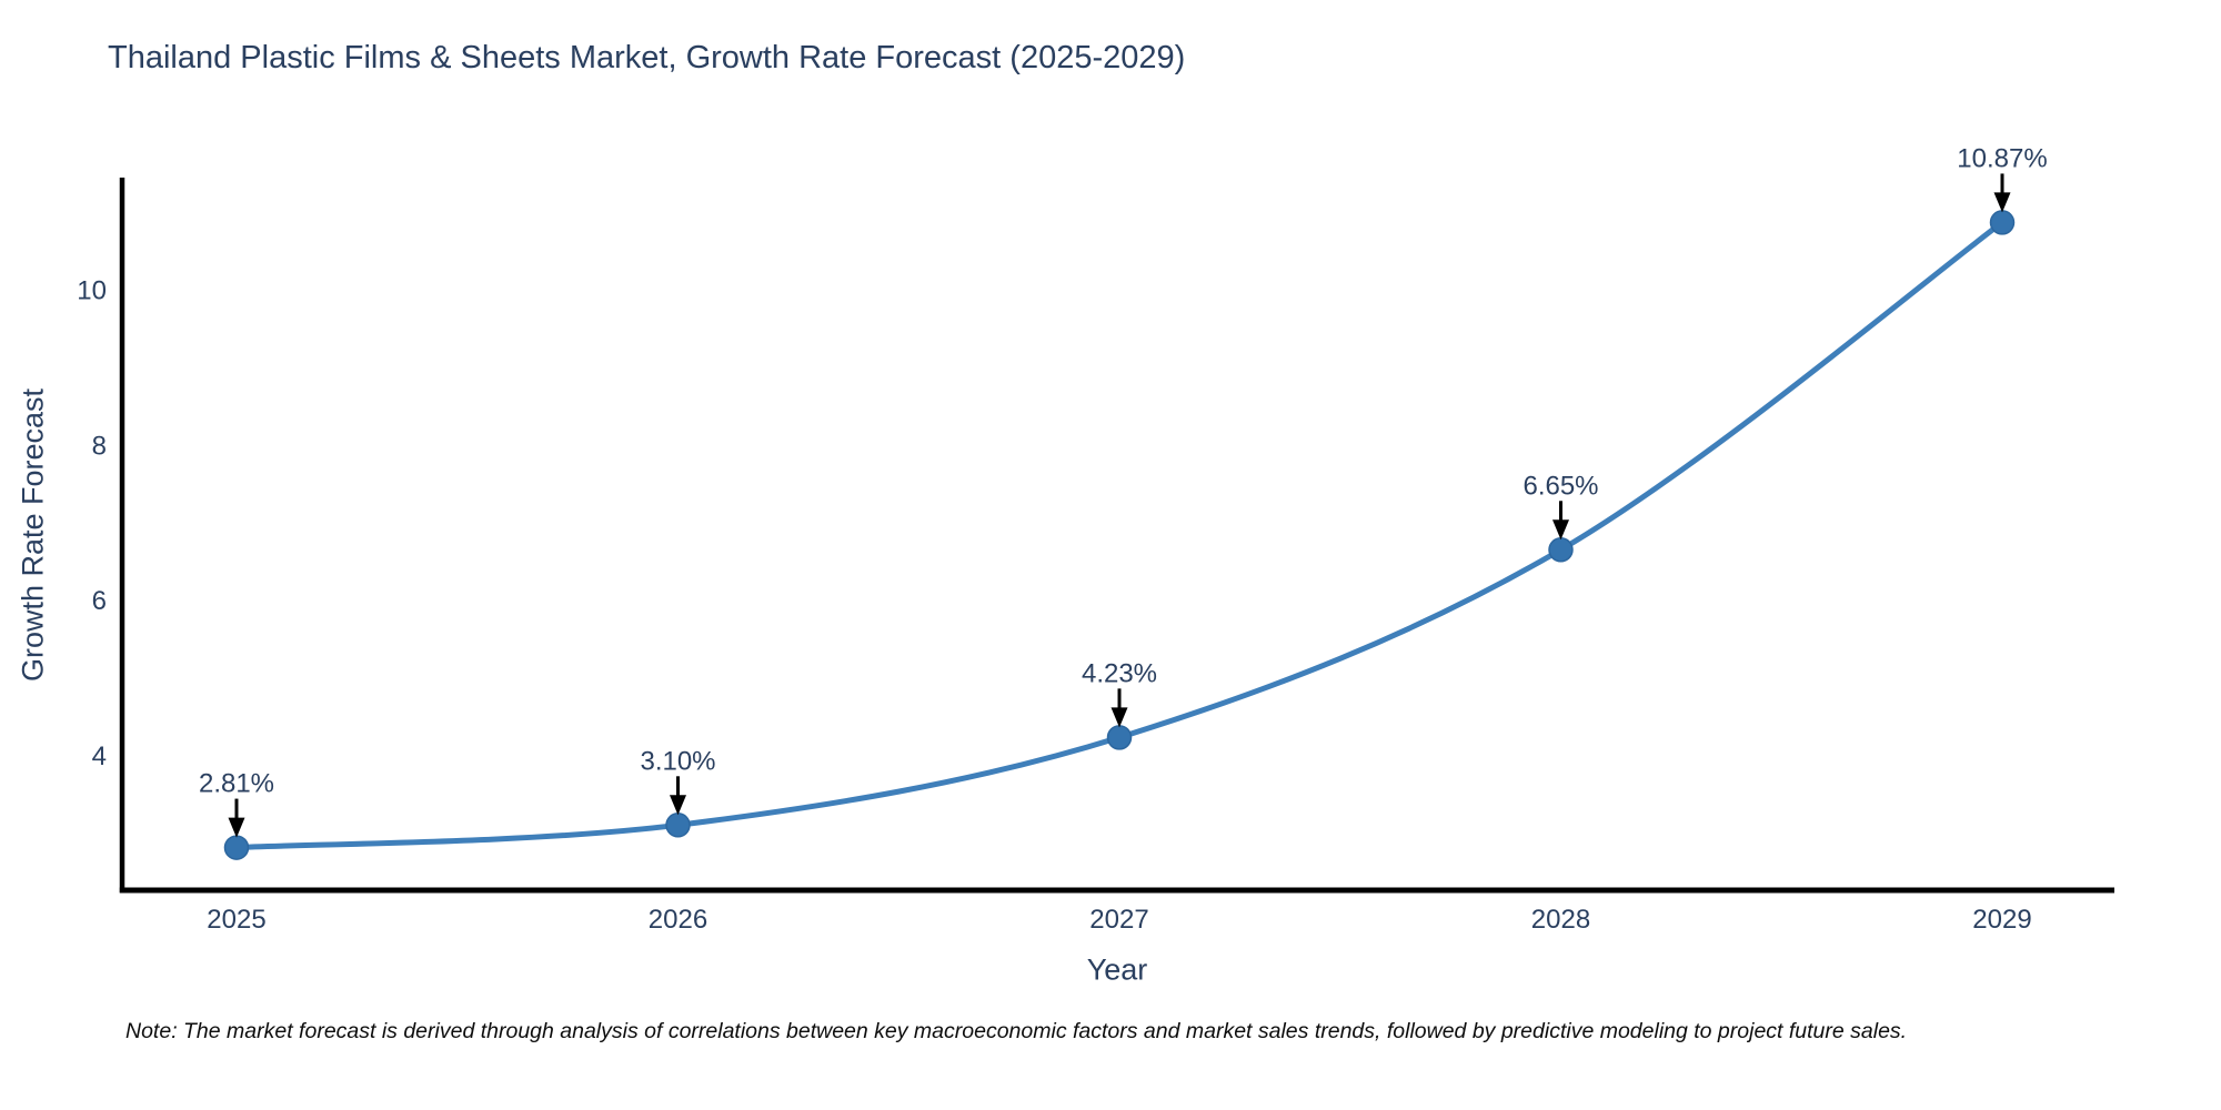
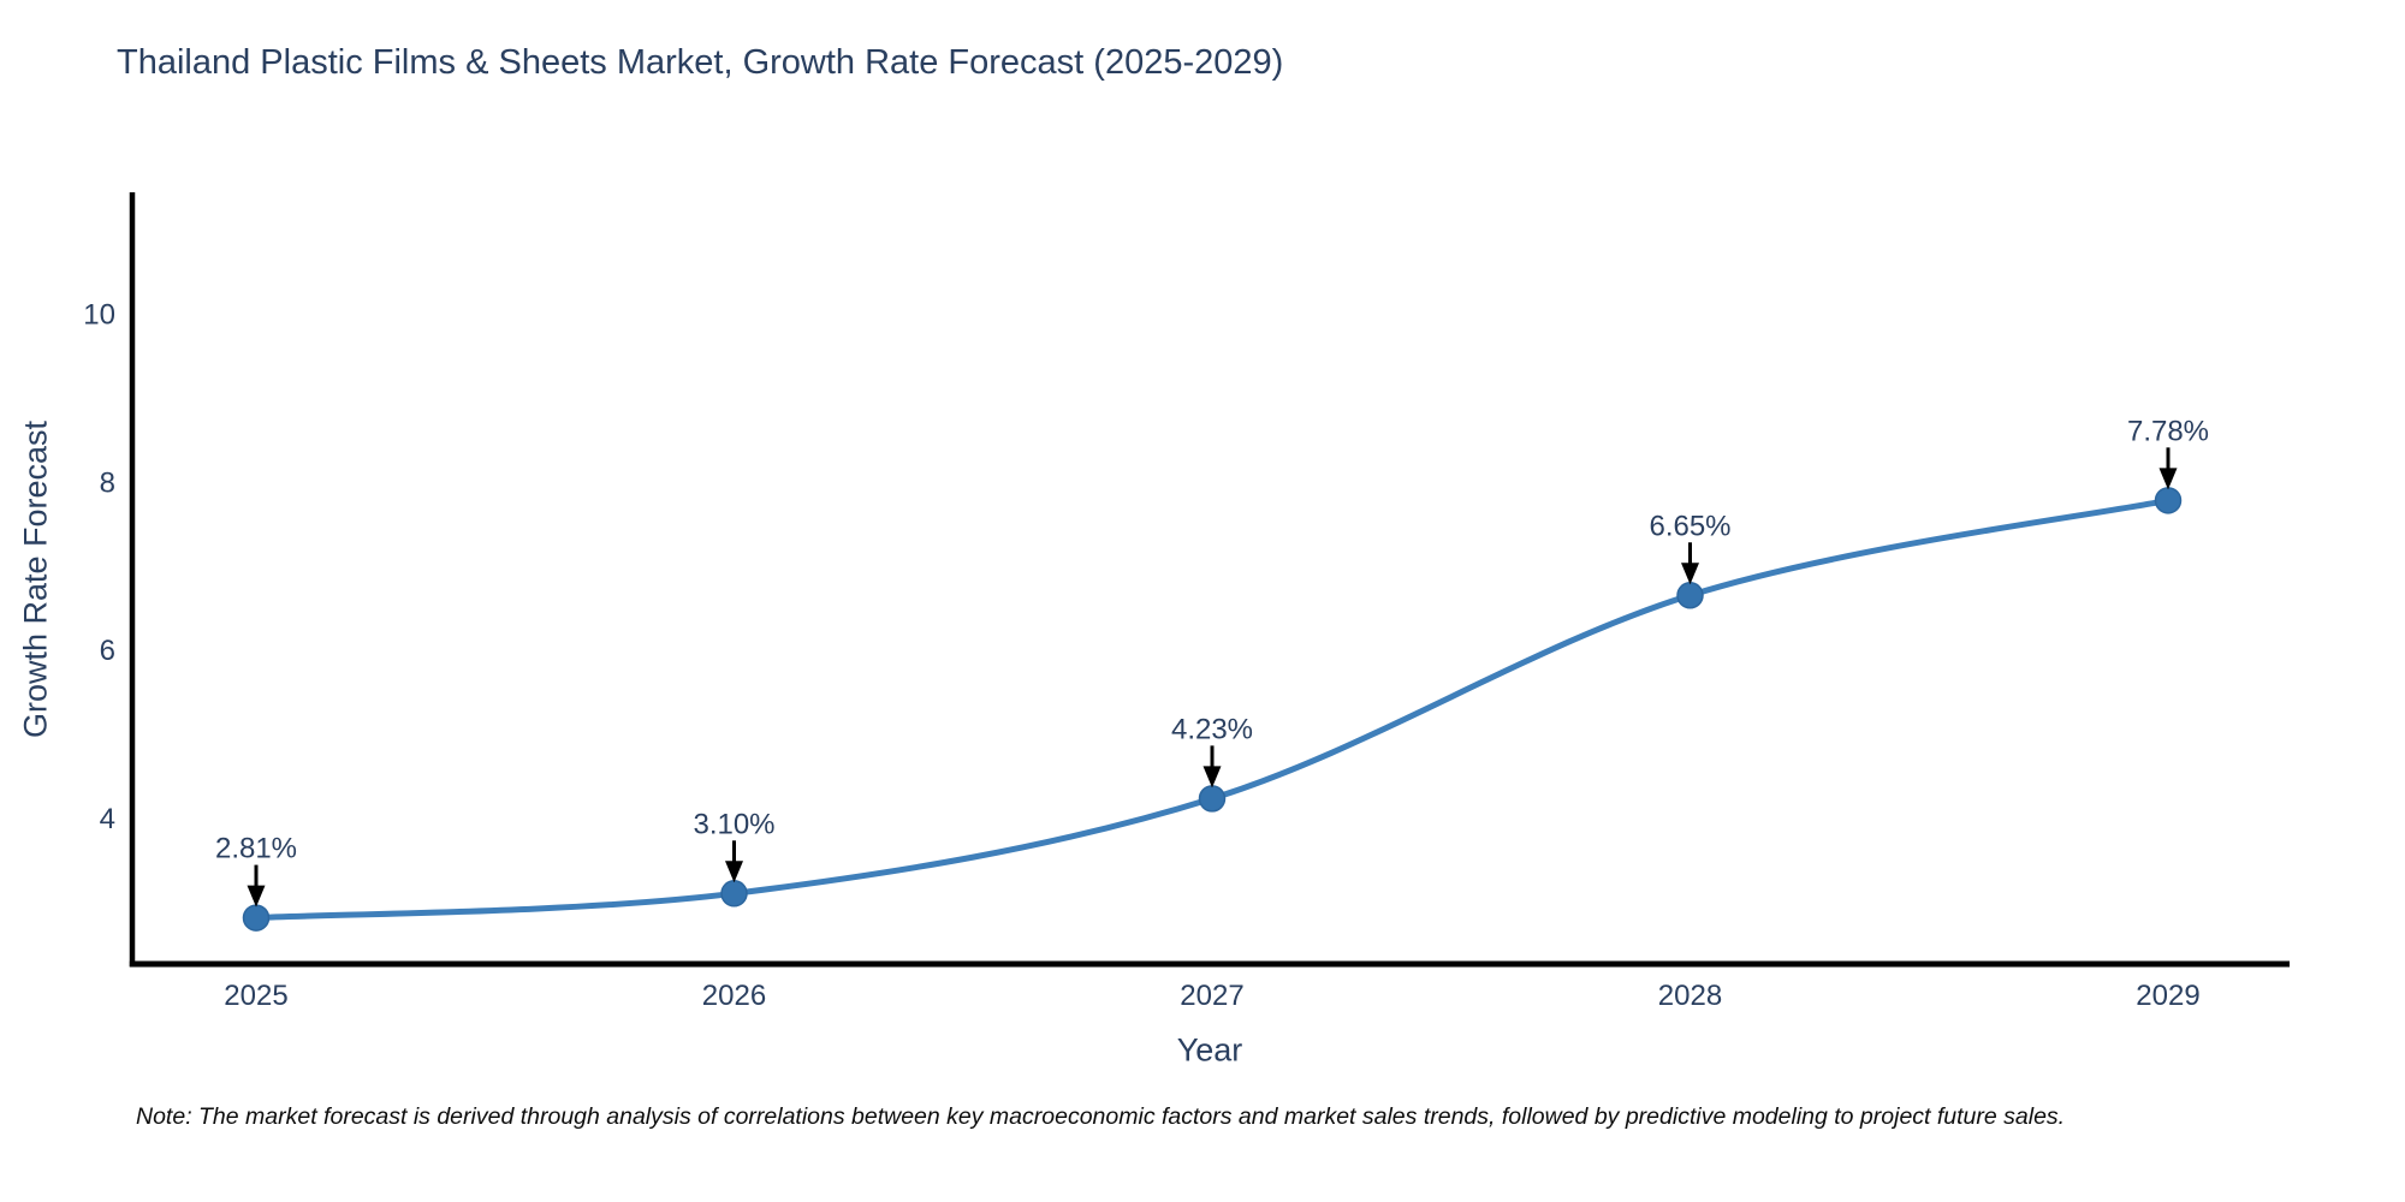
2029: 10.87% -> 7.78%
